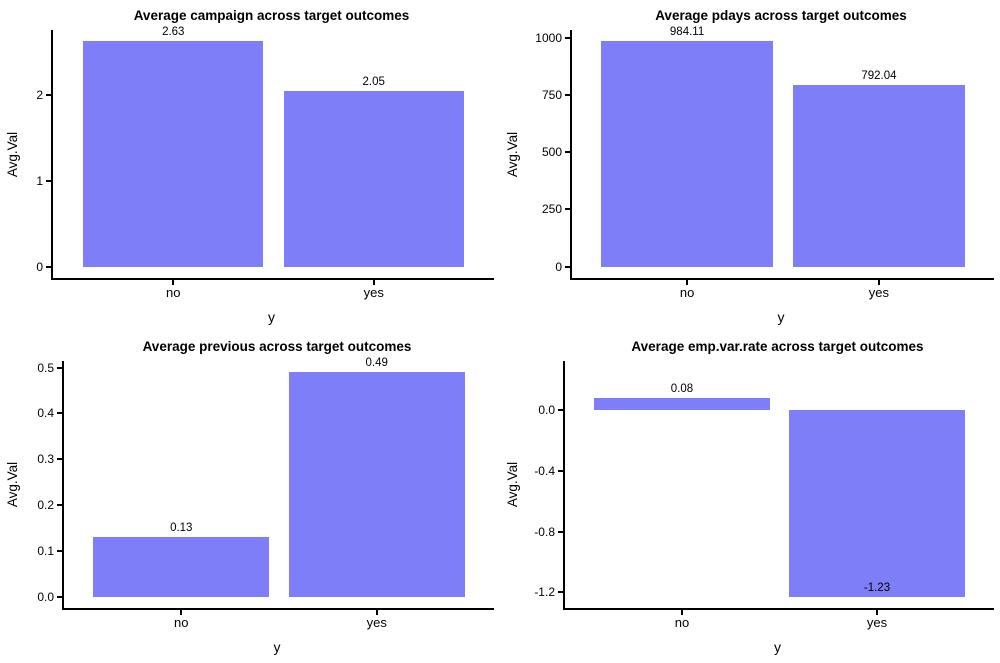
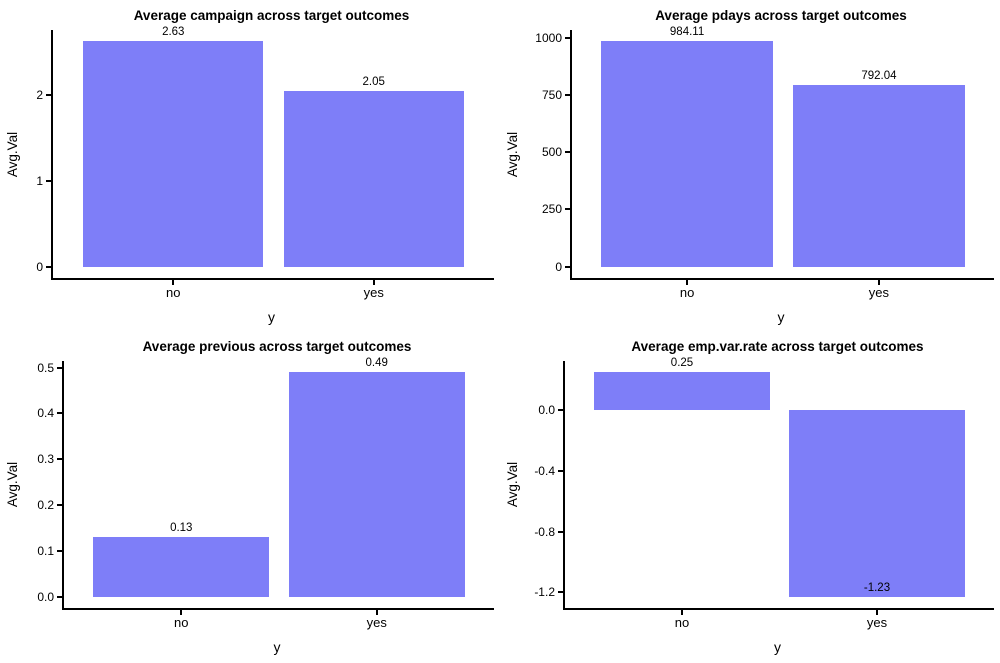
Average emp.var.rate across target outcomes/no: 0.08 -> 0.25
